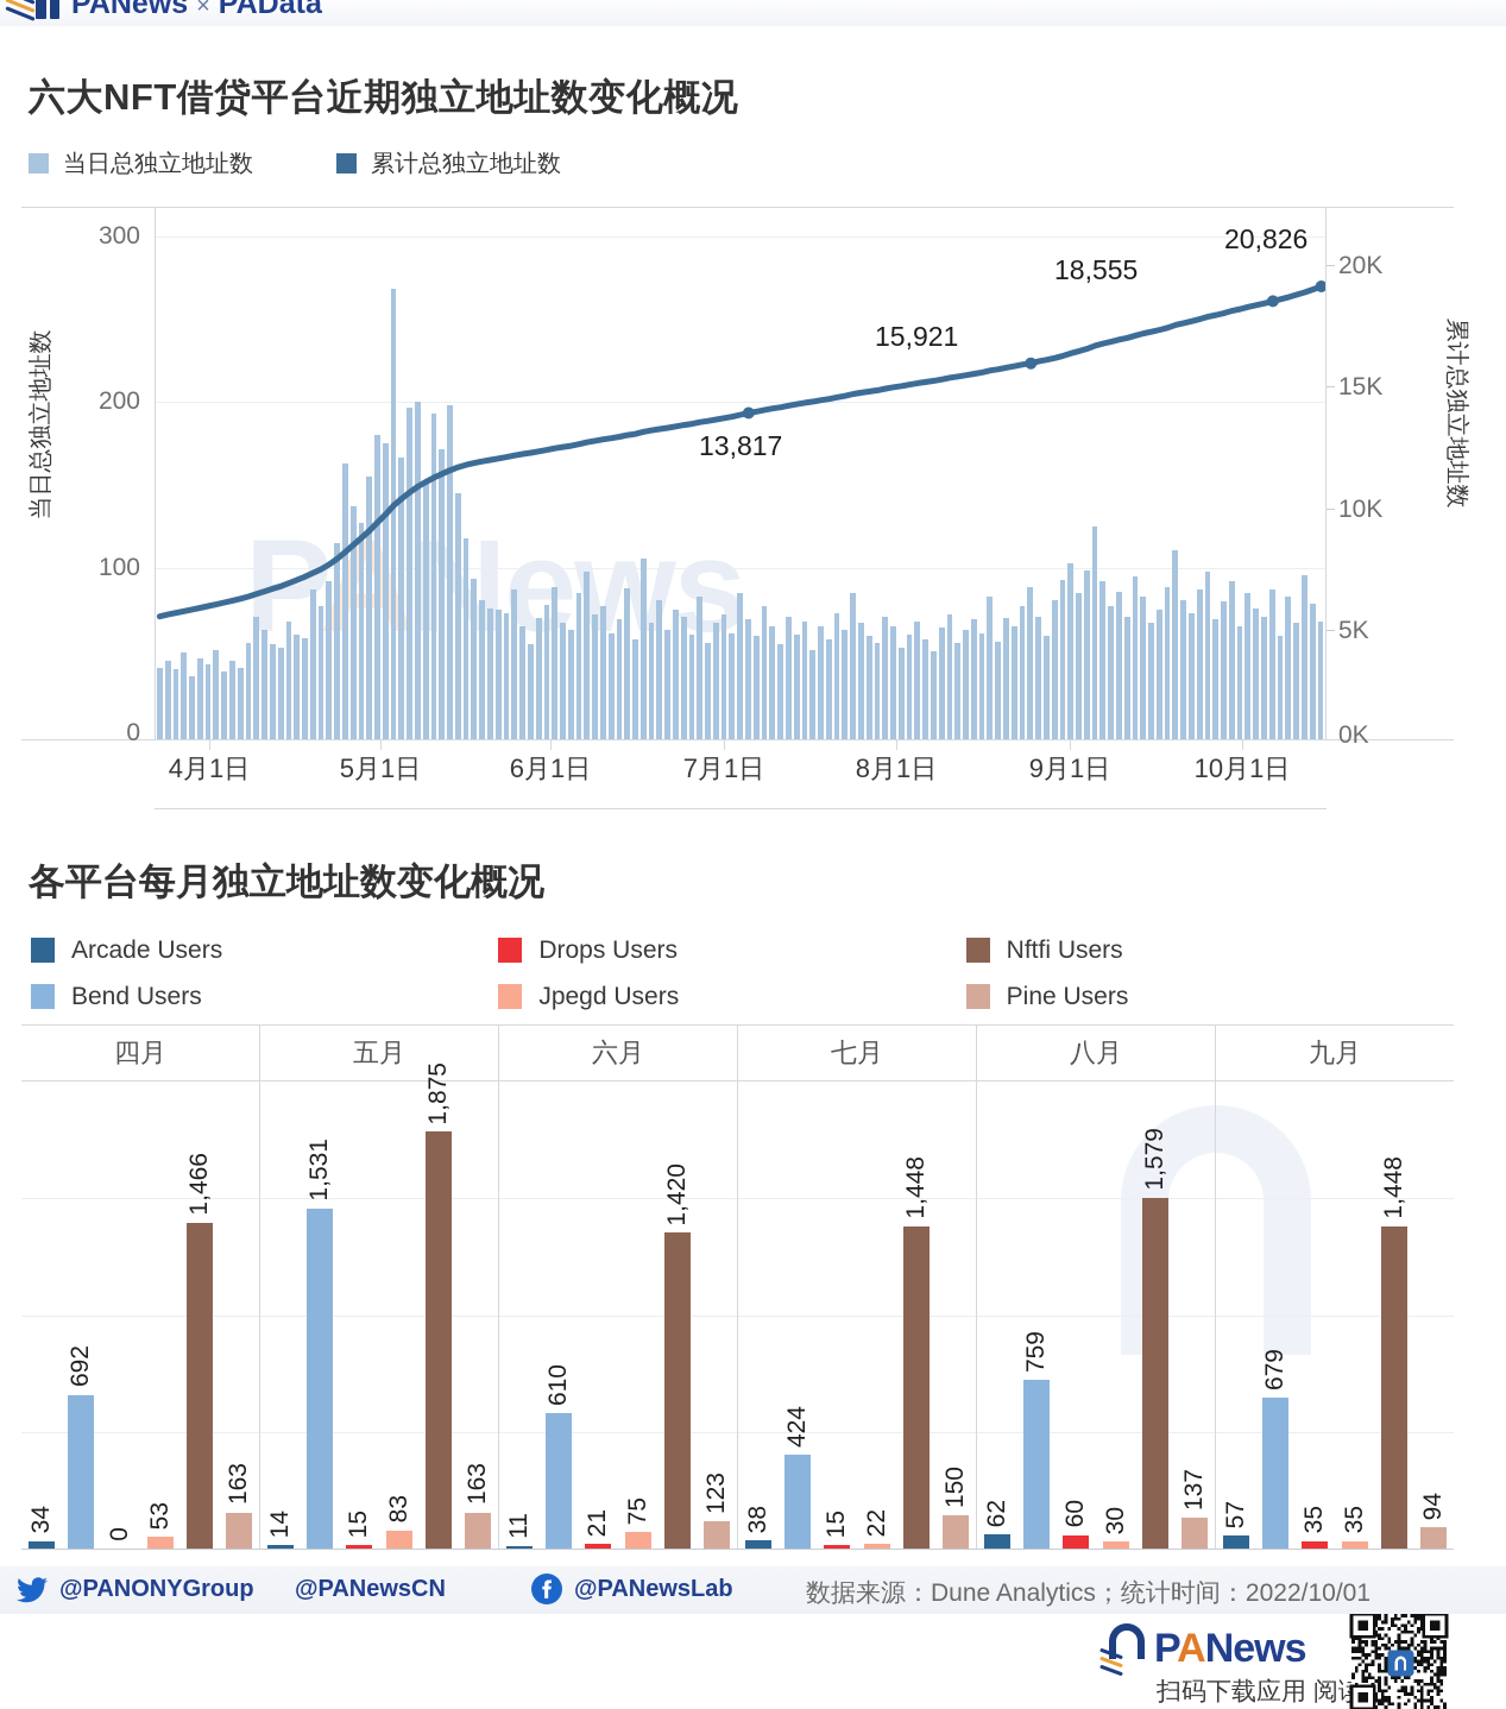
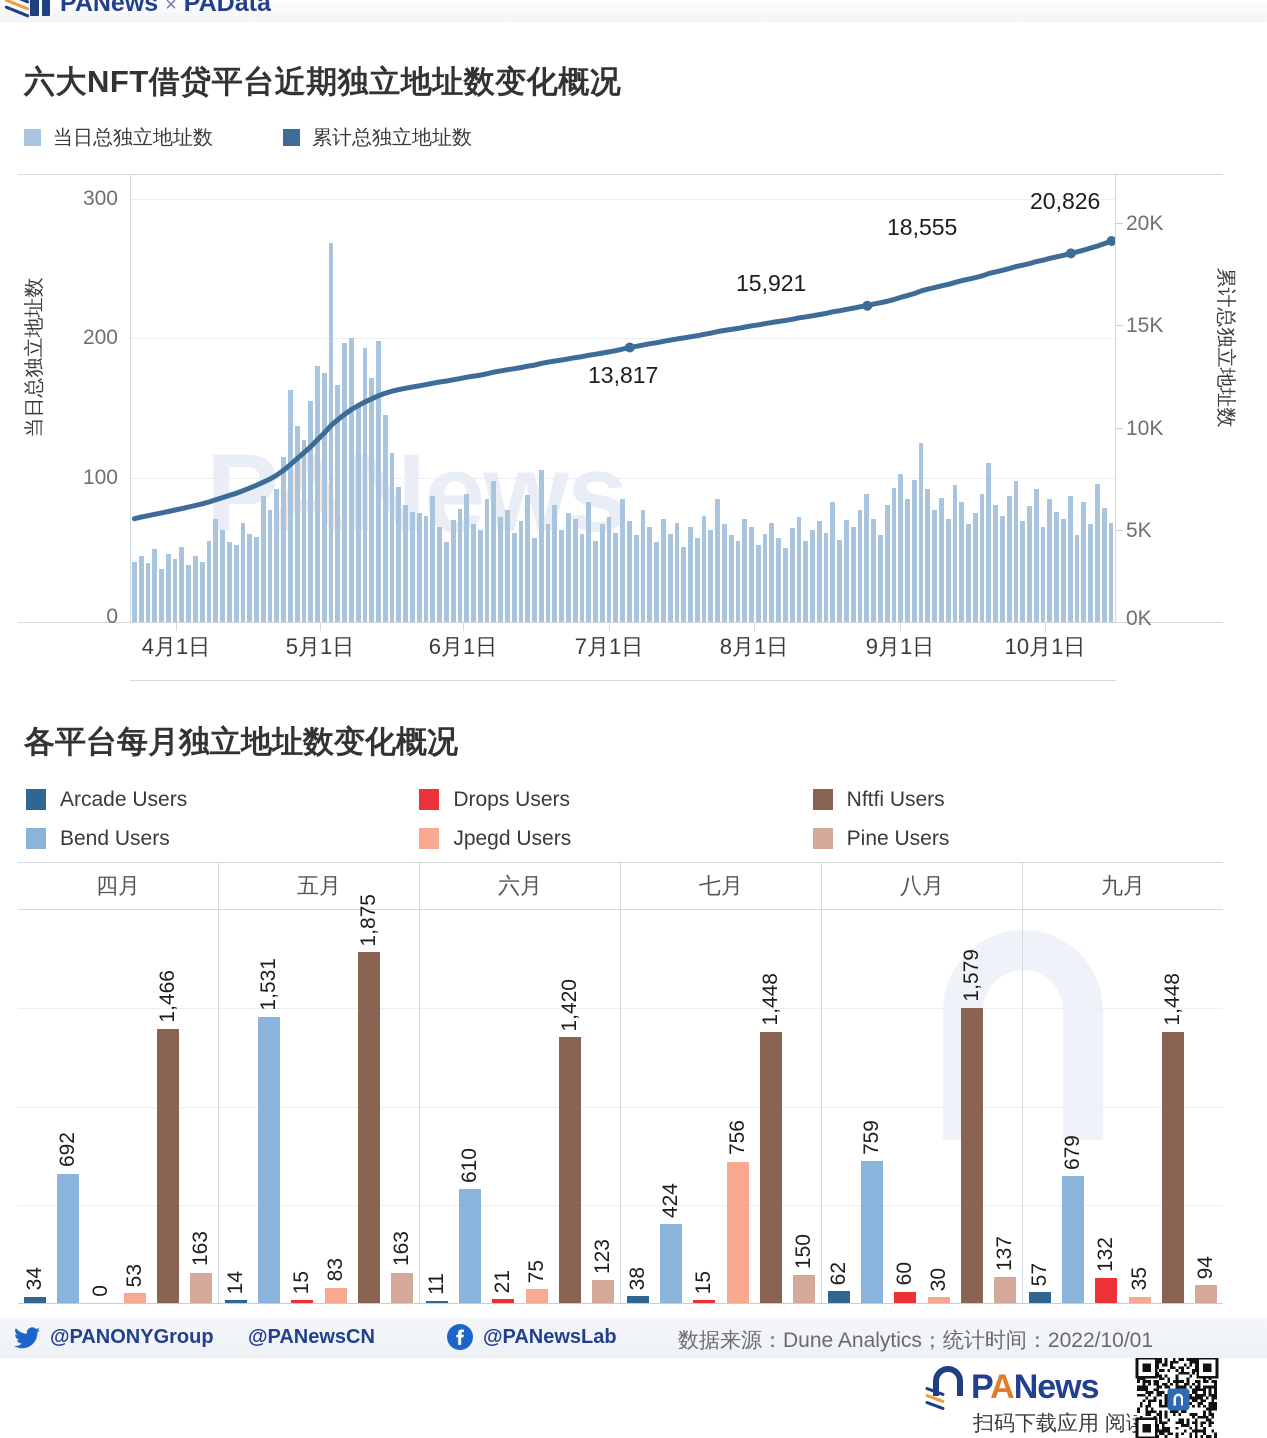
各平台每月独立地址数变化概况/Jpegd Users/七月: 22 -> 756
各平台每月独立地址数变化概况/Drops Users/九月: 35 -> 132
